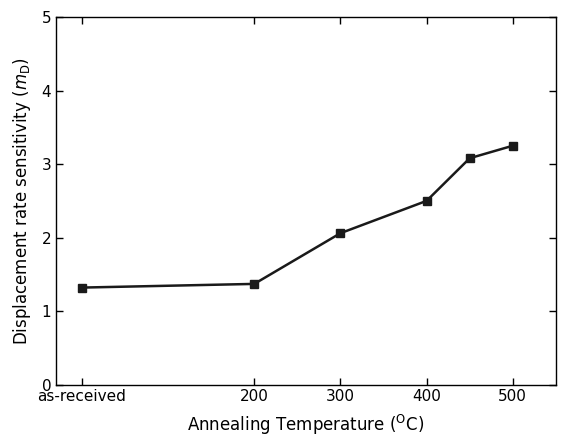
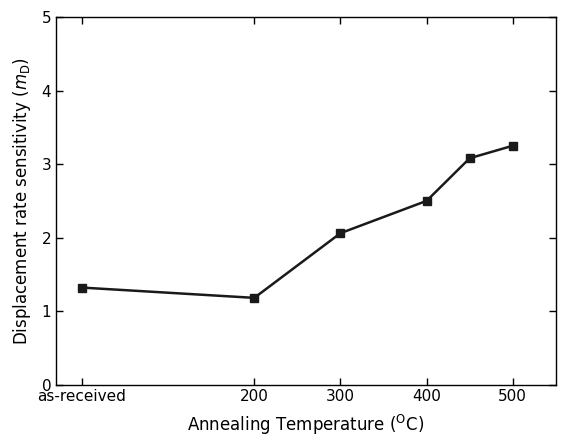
200: 1.37 -> 1.18
